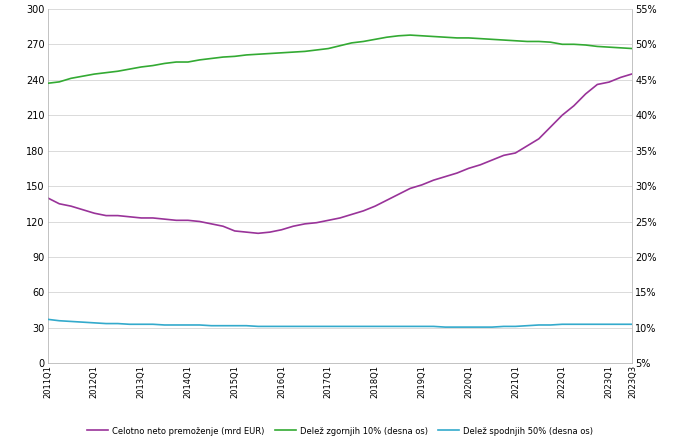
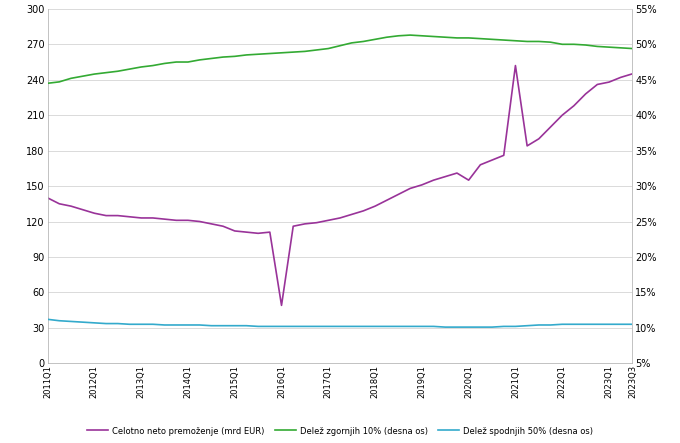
Celotno neto premoženje (mrd EUR)/2016Q1: 113 -> 49
Celotno neto premoženje (mrd EUR)/2020Q1: 165 -> 155
Celotno neto premoženje (mrd EUR)/2021Q1: 178 -> 252
